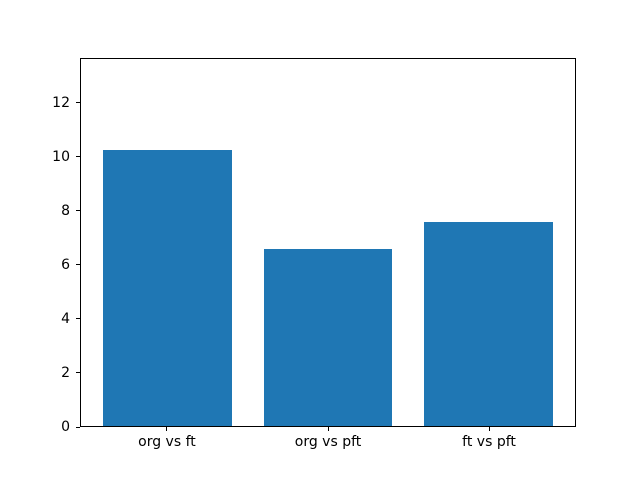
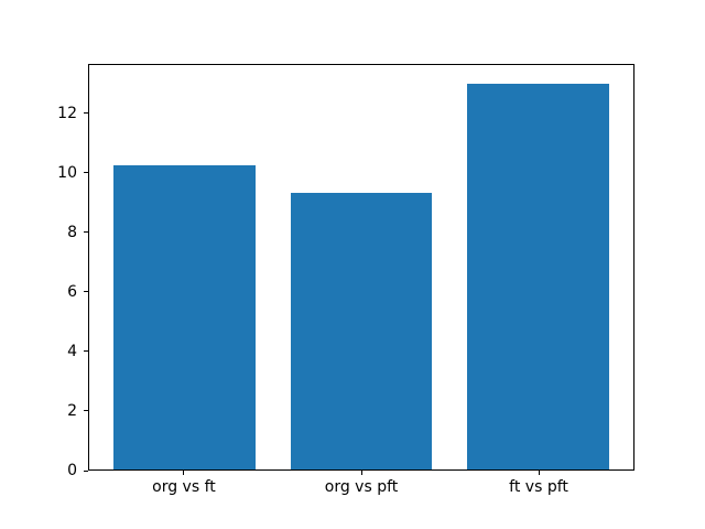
org vs pft: 6.6 -> 9.3
ft vs pft: 7.6 -> 13.0
